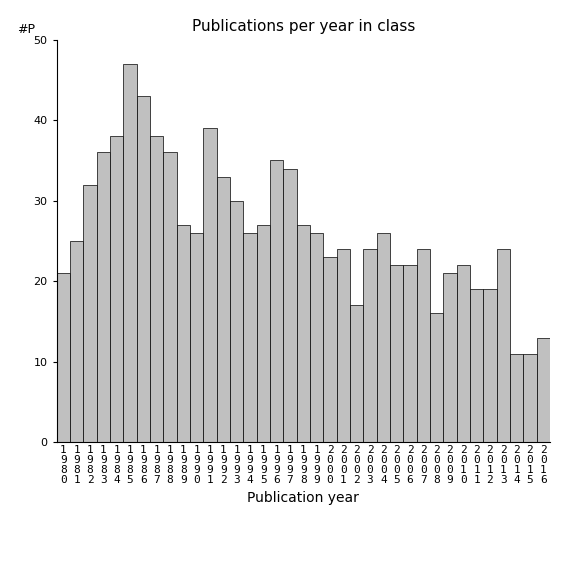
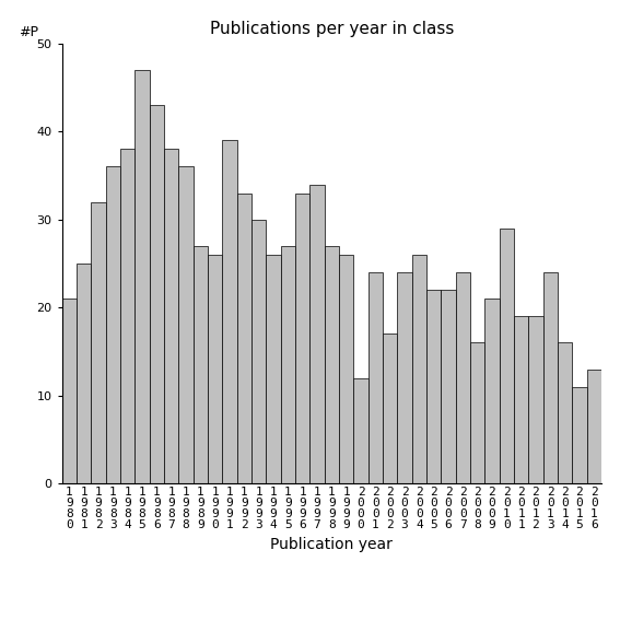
1 9 9 6: 35 -> 33
2 0 0 0: 23 -> 12
2 0 1 0: 22 -> 29
2 0 1 4: 11 -> 16
